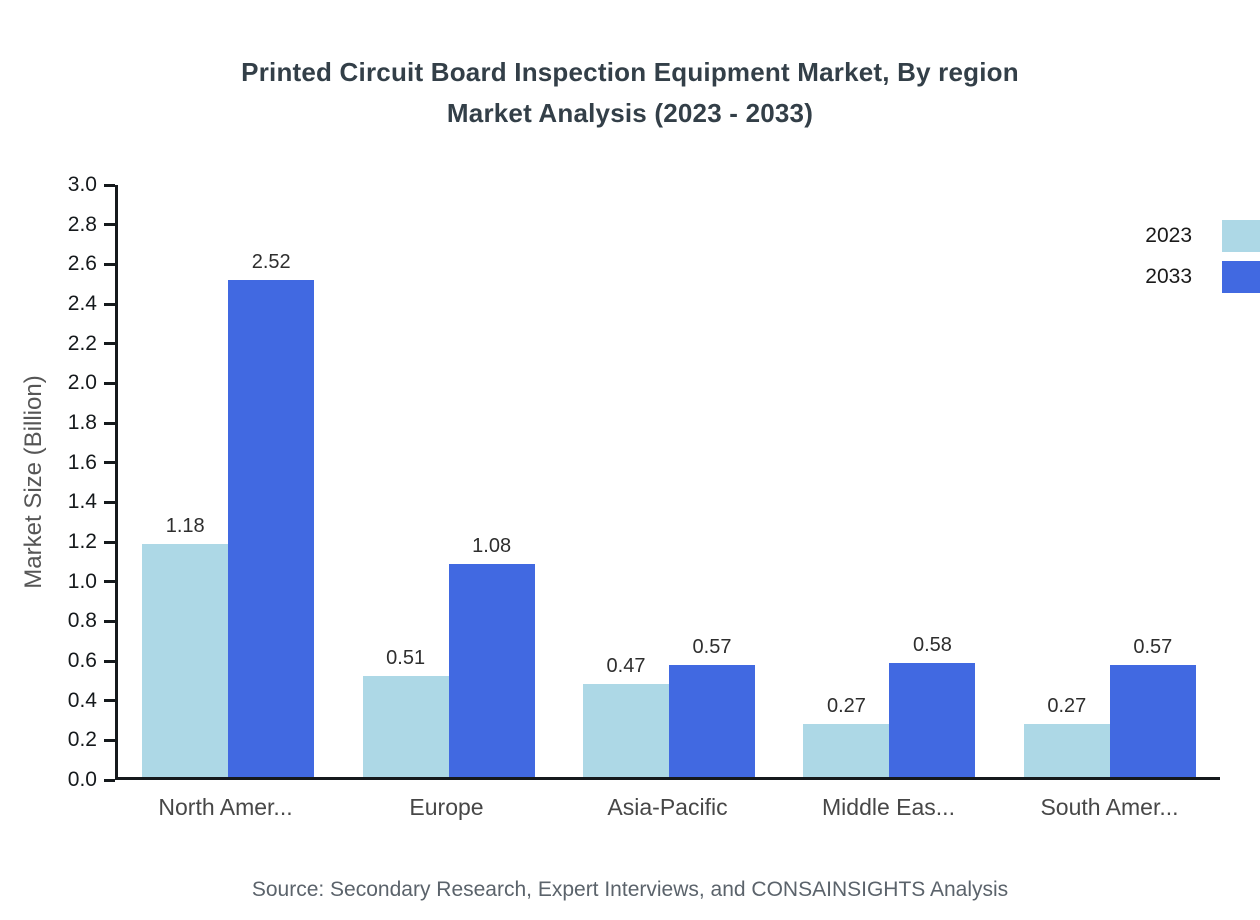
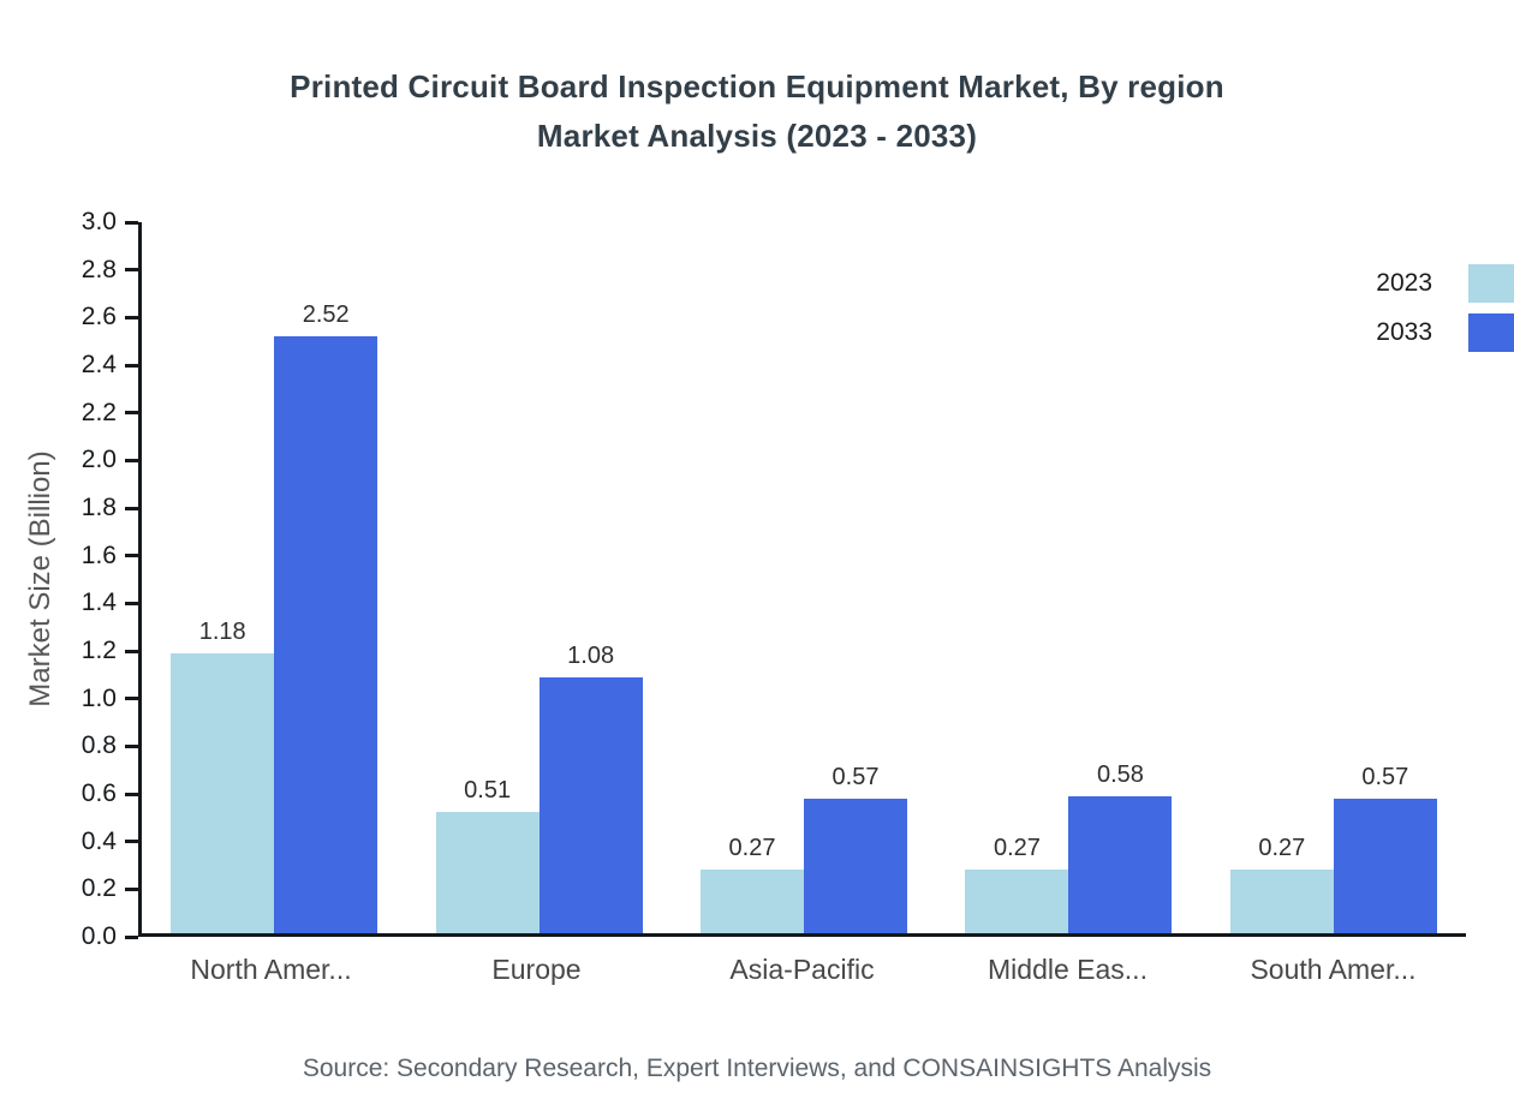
2023/Asia-Pacific: 0.47 -> 0.27
